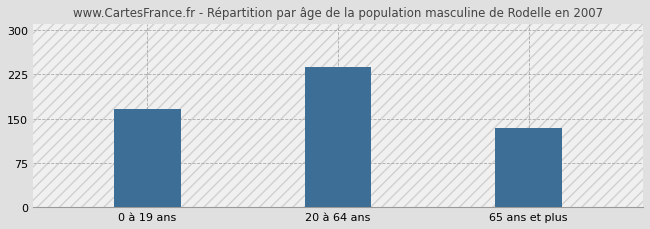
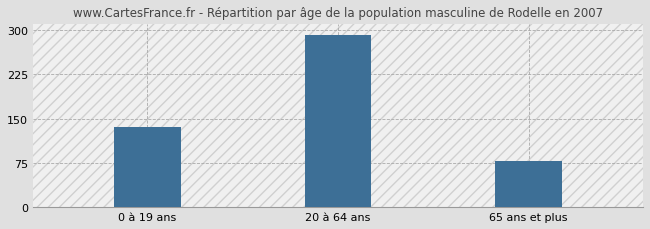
0 à 19 ans: 166 -> 136
20 à 64 ans: 238 -> 291
65 ans et plus: 134 -> 78
